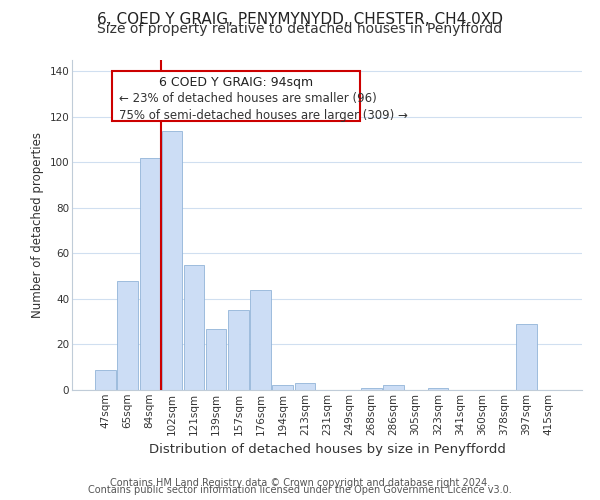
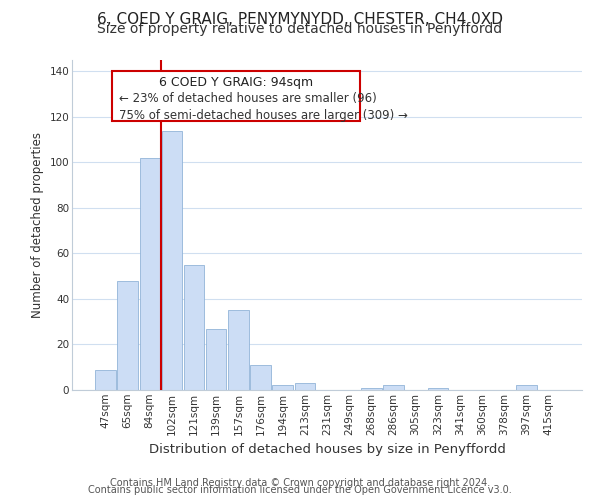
176sqm: 44 -> 11
397sqm: 29 -> 2
